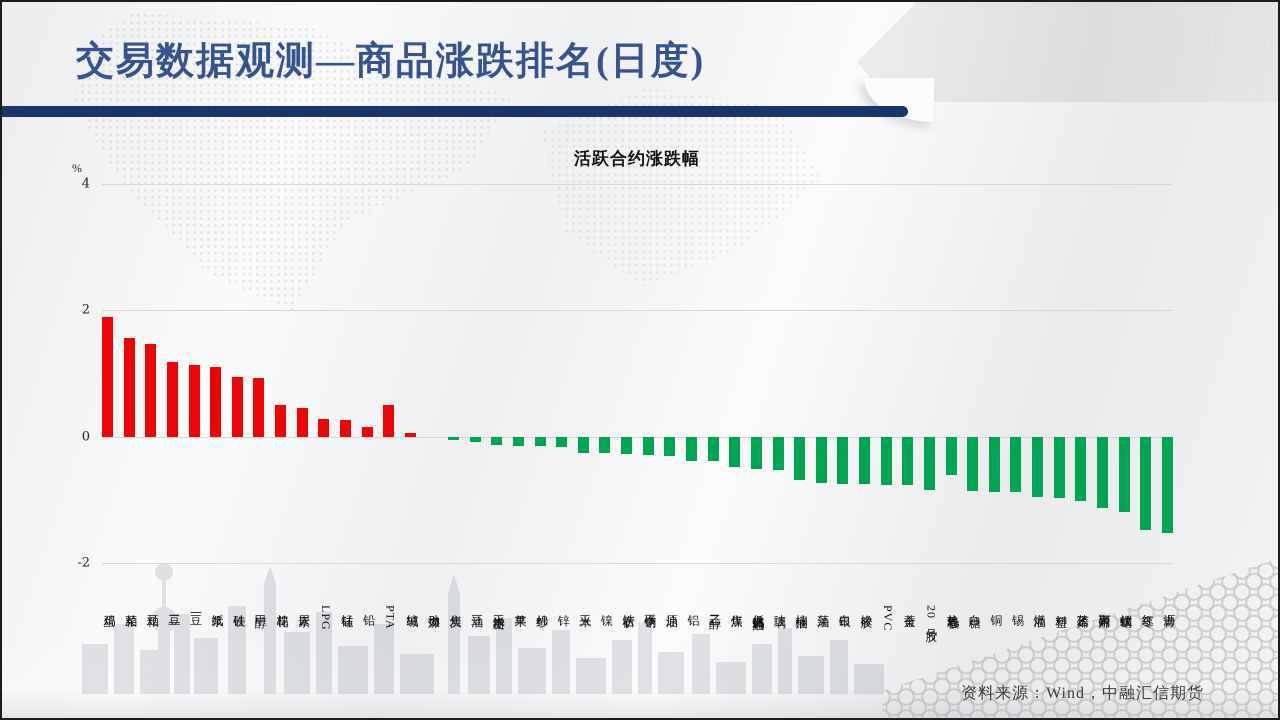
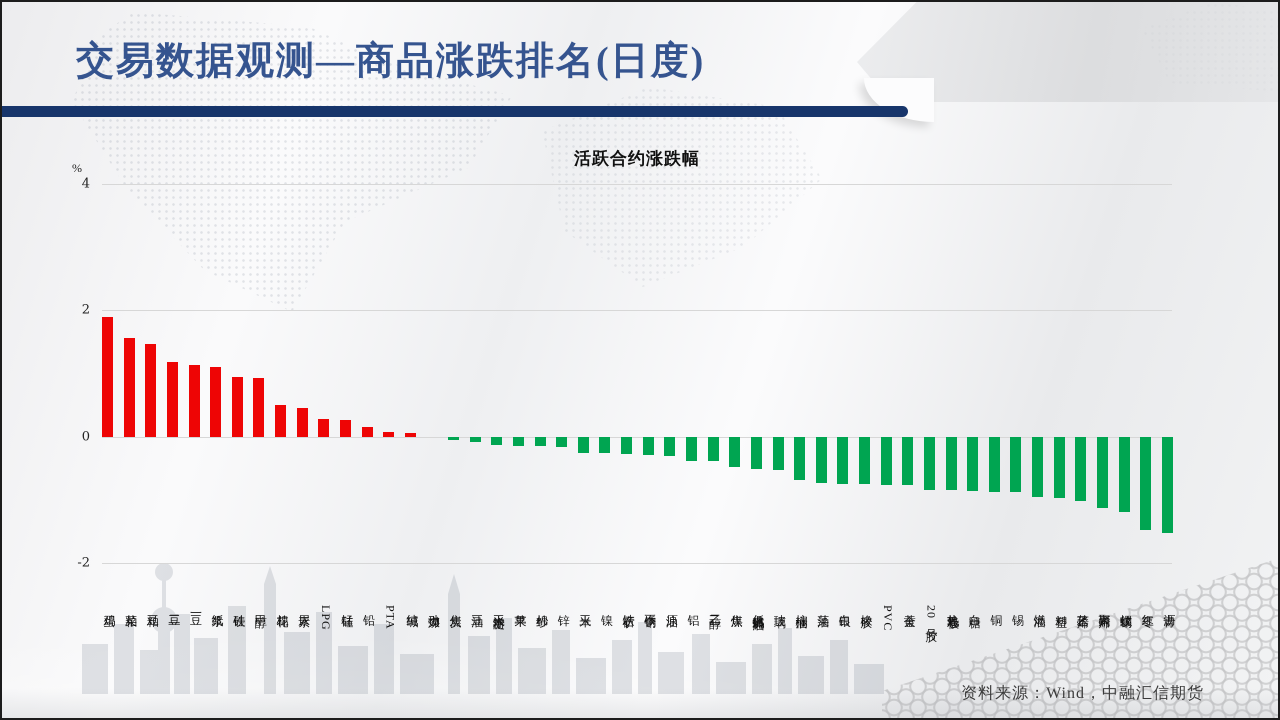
PTA: 0.5 -> 0.1
热轧卷板: -0.6 -> -0.8
